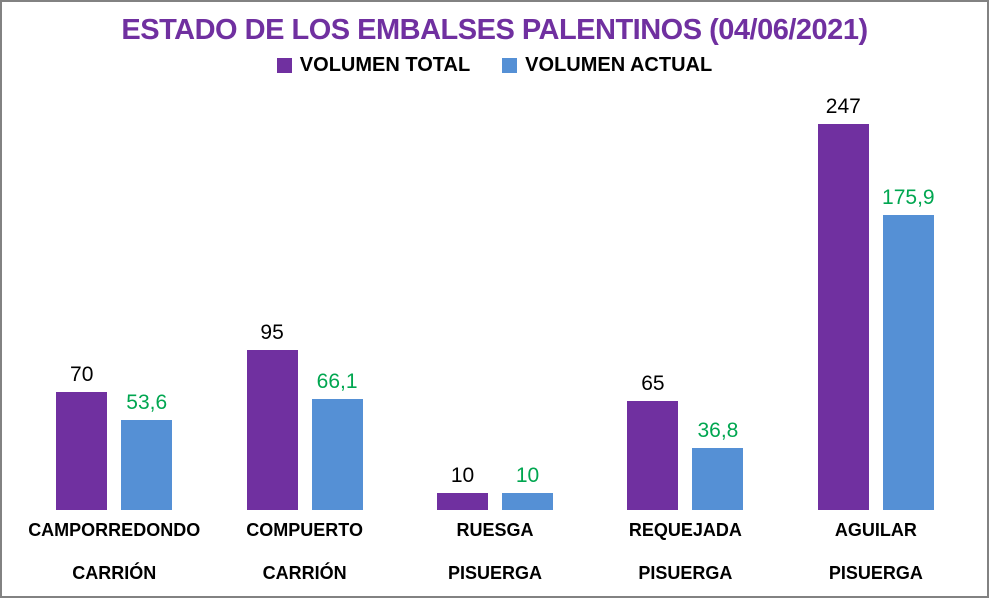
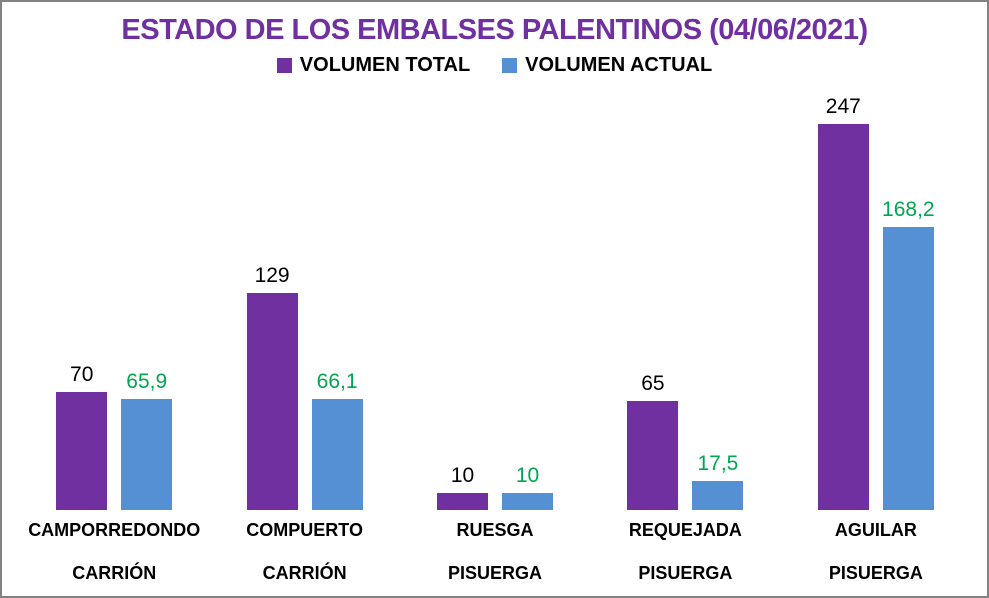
VOLUMEN ACTUAL/CAMPORREDONDO: 53,6 -> 65,9
VOLUMEN TOTAL/COMPUERTO: 95 -> 129
VOLUMEN ACTUAL/REQUEJADA: 36,8 -> 17,5
VOLUMEN ACTUAL/AGUILAR: 175,9 -> 168,2
